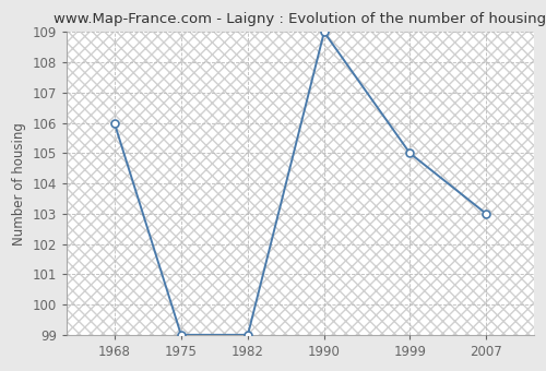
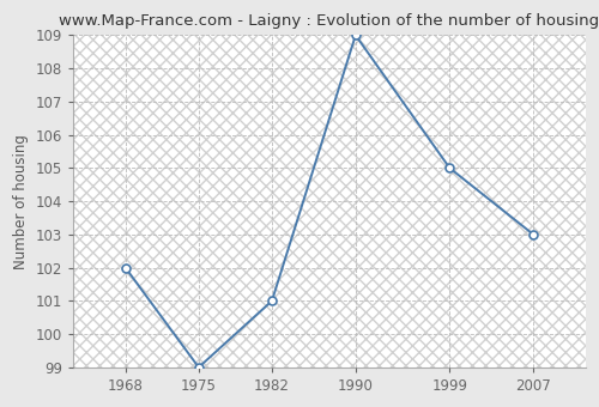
1968: 106 -> 102
1982: 99 -> 101
